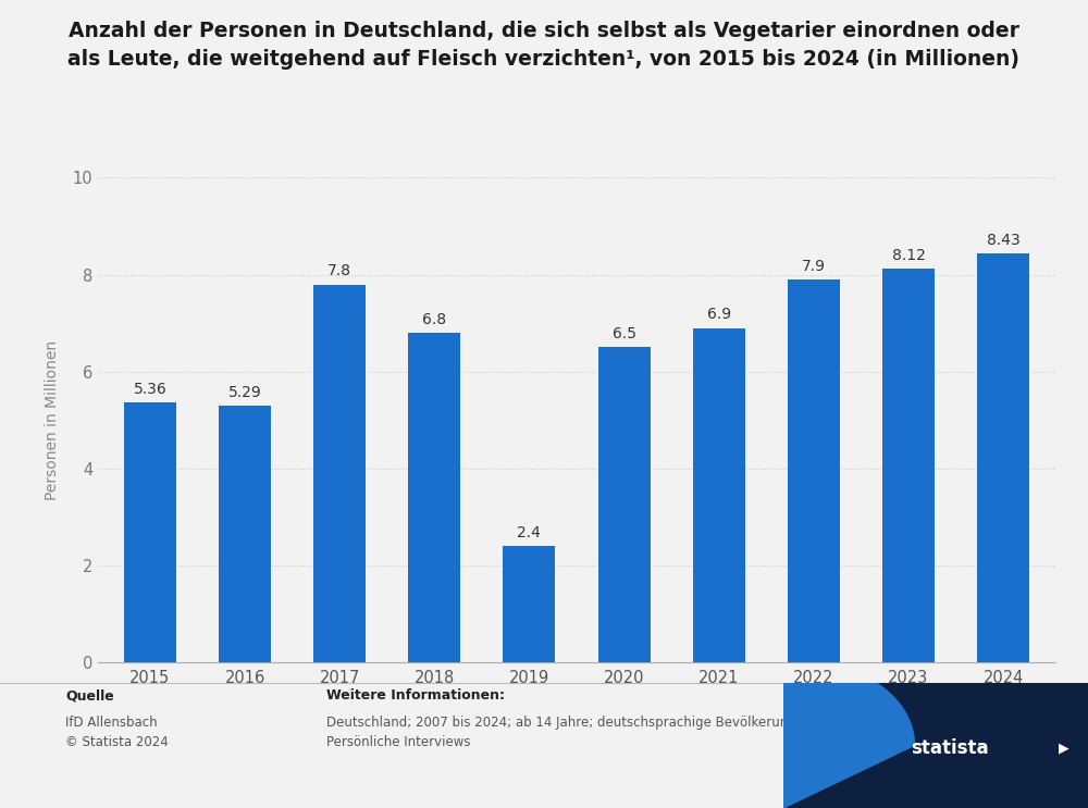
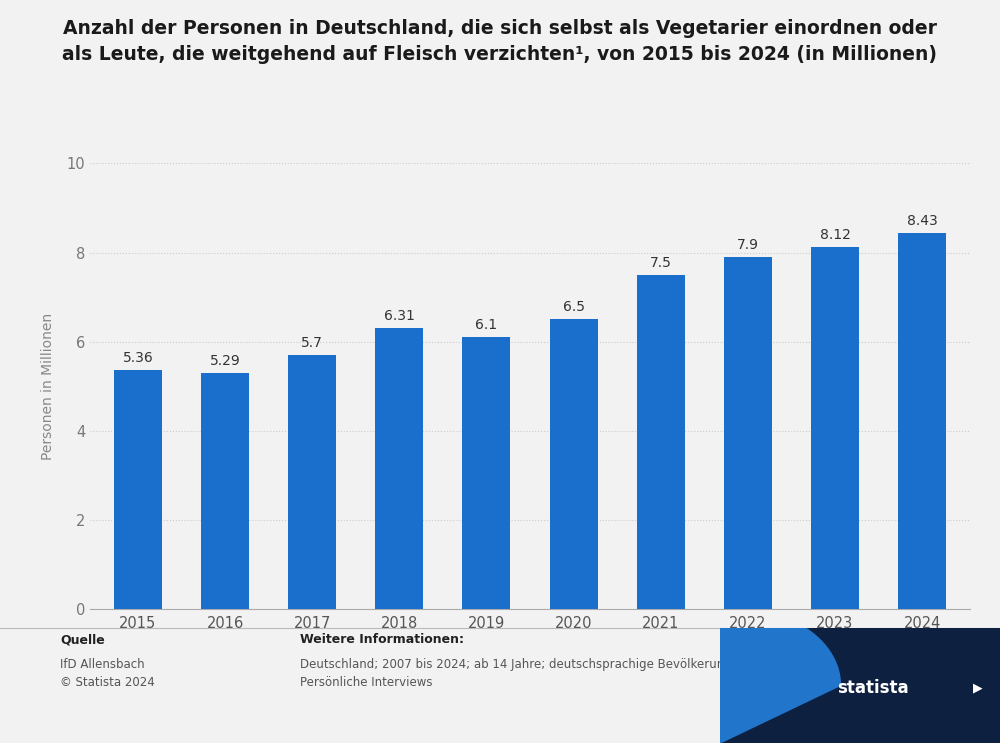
2017: 7.8 -> 5.7
2018: 6.8 -> 6.31
2019: 2.4 -> 6.1
2021: 6.9 -> 7.5
